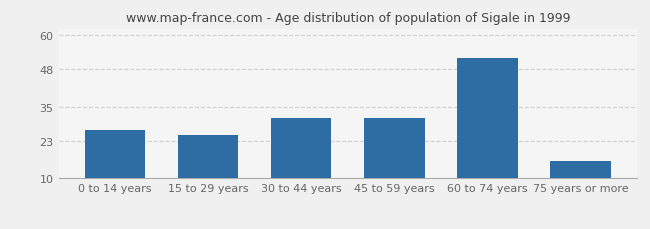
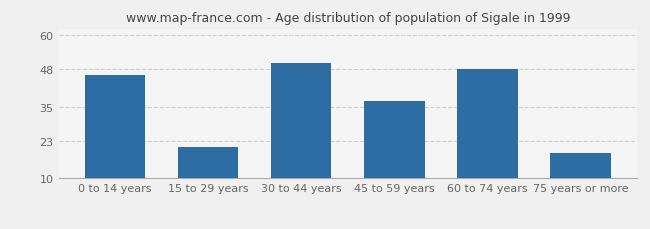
0 to 14 years: 27 -> 46
15 to 29 years: 25 -> 21
30 to 44 years: 31 -> 50
45 to 59 years: 31 -> 37
60 to 74 years: 52 -> 48
75 years or more: 16 -> 19
